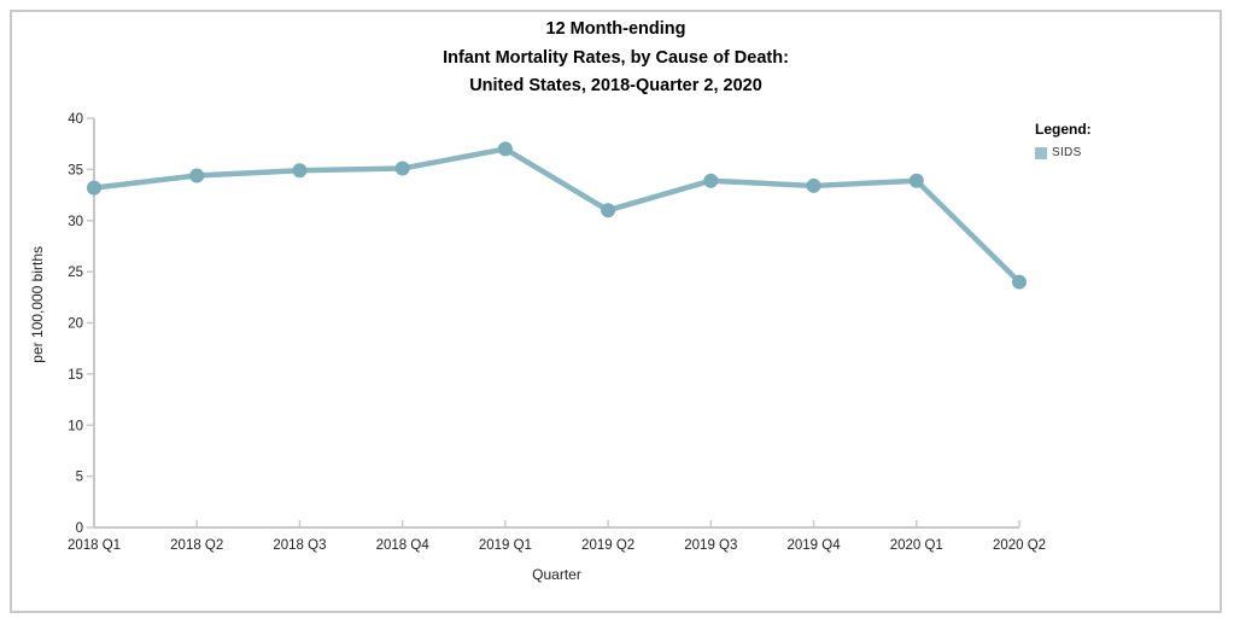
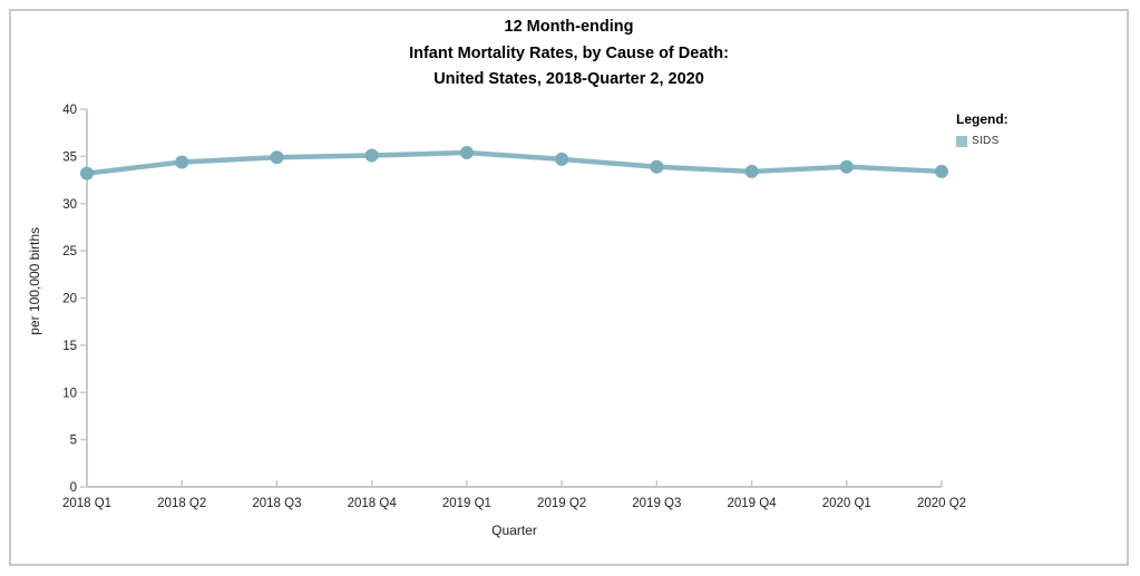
2019 Q1: 37 -> 35
2019 Q2: 31 -> 35
2020 Q2: 24 -> 33
